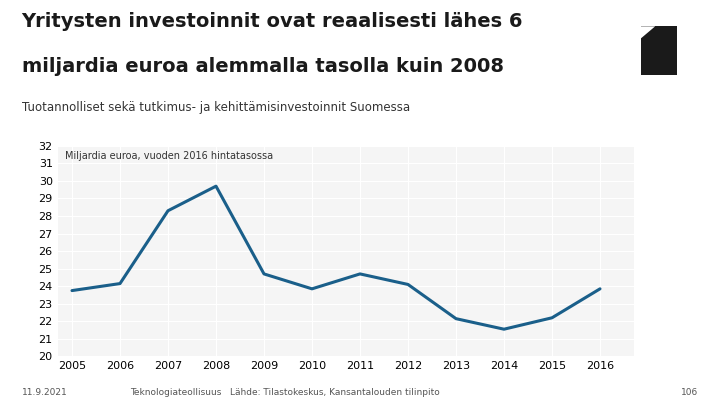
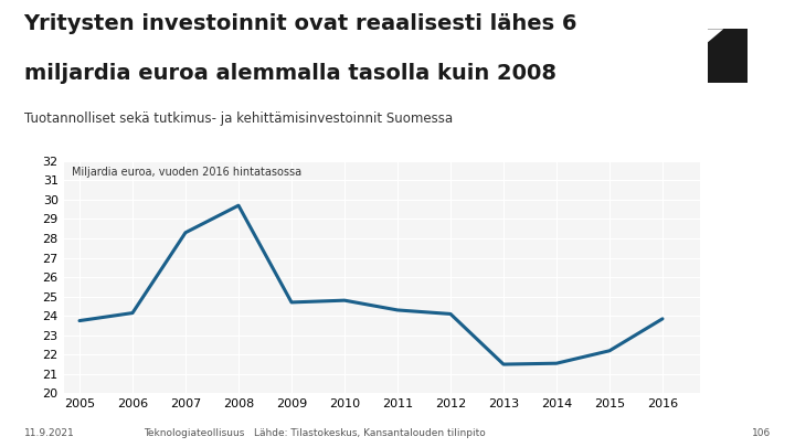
2010: 23.9 -> 24.8
2011: 24.7 -> 24.3
2013: 22.1 -> 21.5
